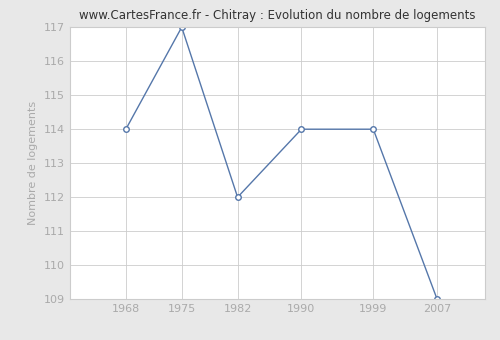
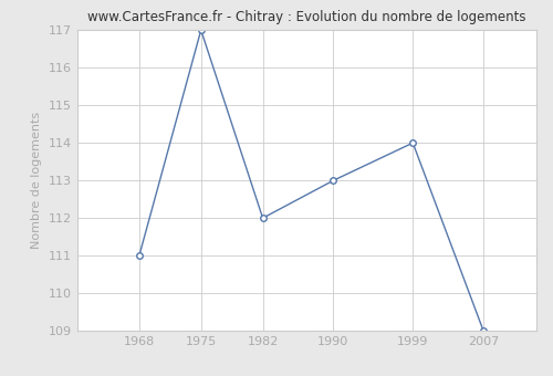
1968: 114 -> 111
1990: 114 -> 113
